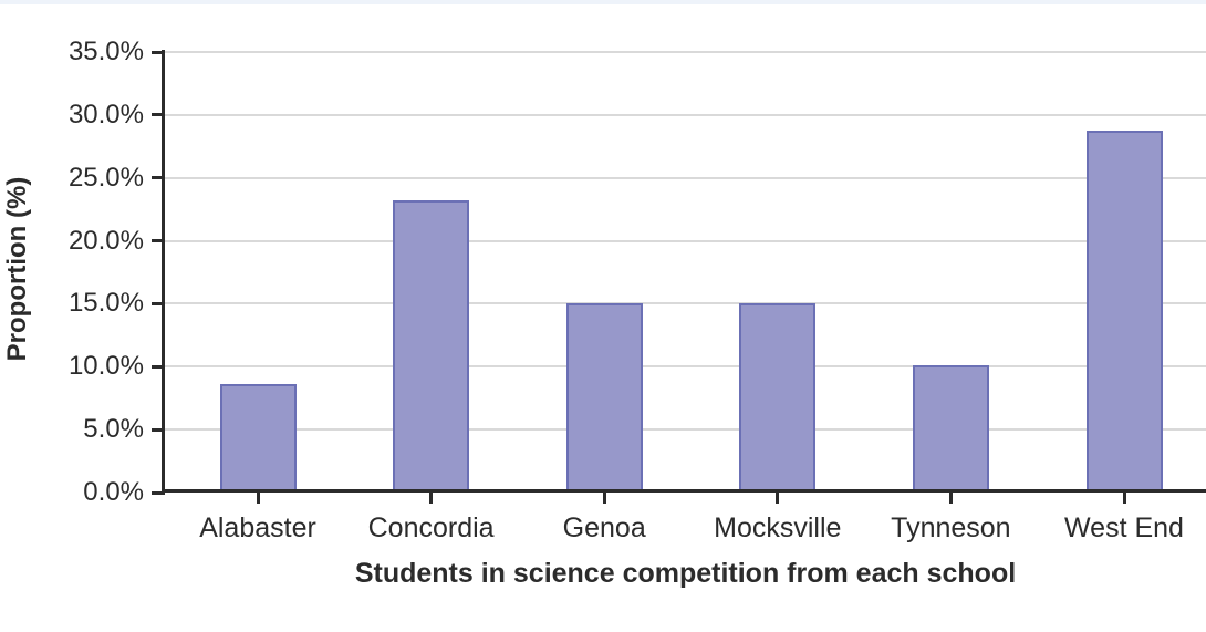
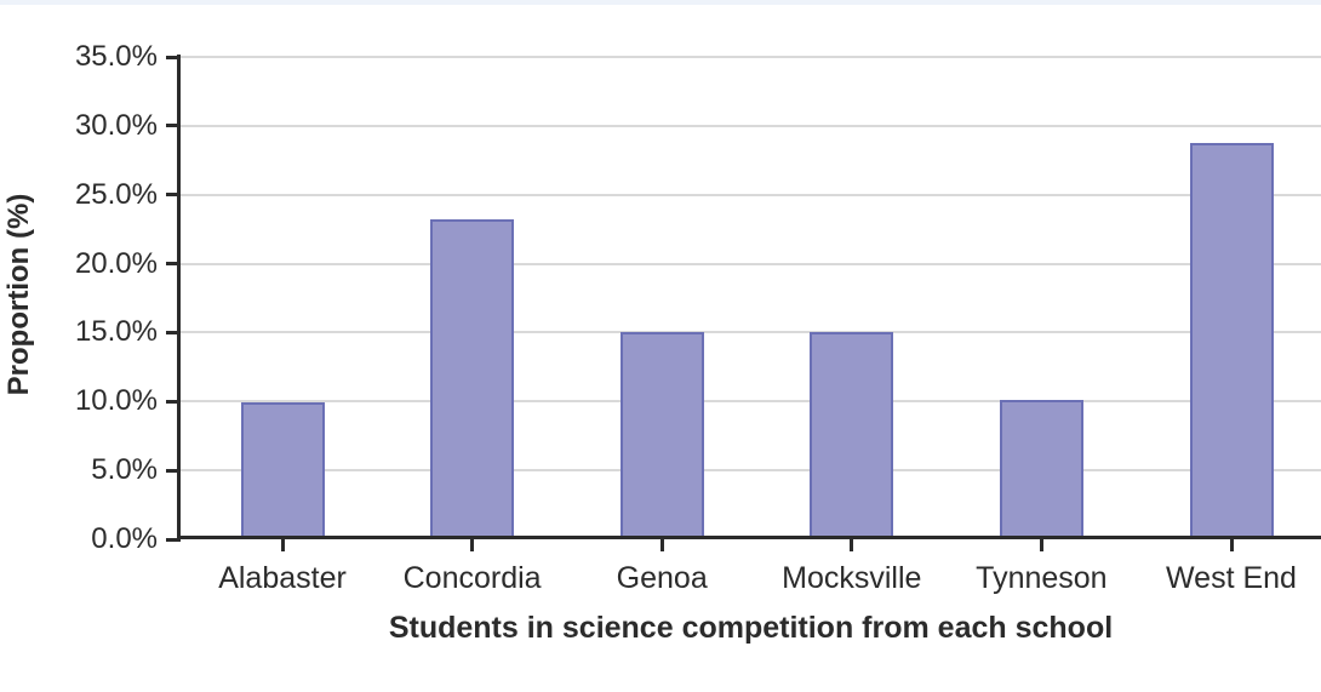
Alabaster: 8.6% -> 9.9%
